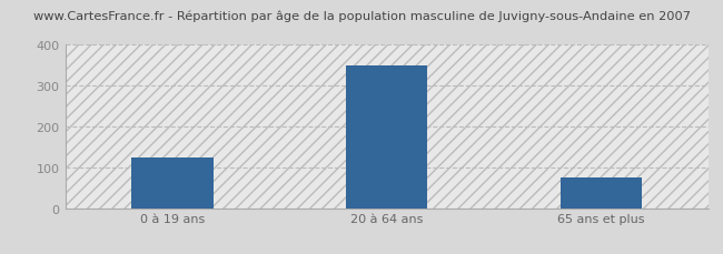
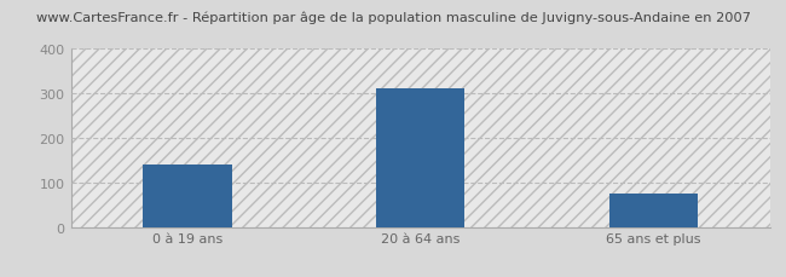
0 à 19 ans: 125 -> 140
20 à 64 ans: 350 -> 312
